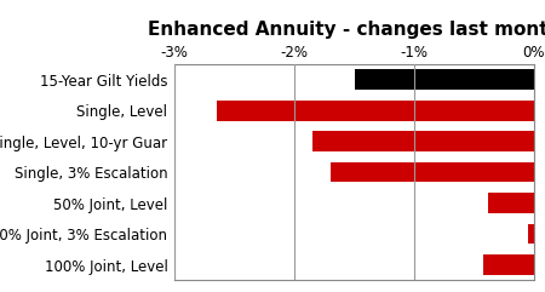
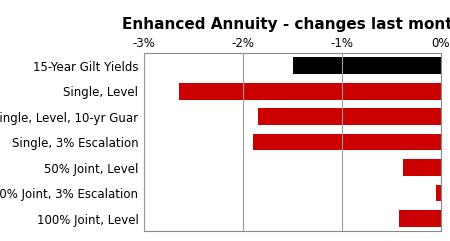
Single, 3% Escalation: -1.70% -> -1.90%
